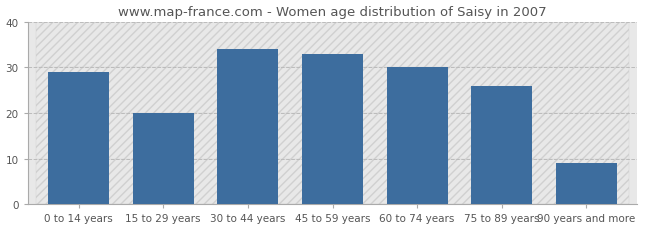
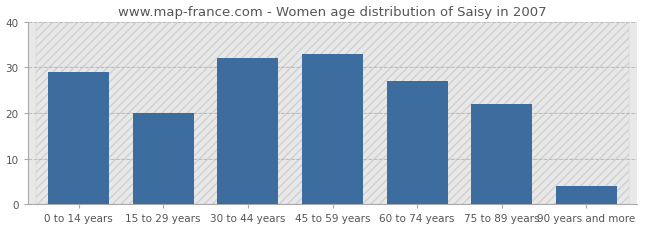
30 to 44 years: 34 -> 32
60 to 74 years: 30 -> 27
75 to 89 years: 26 -> 22
90 years and more: 9 -> 4
